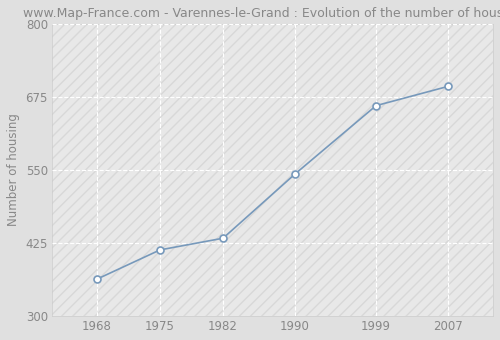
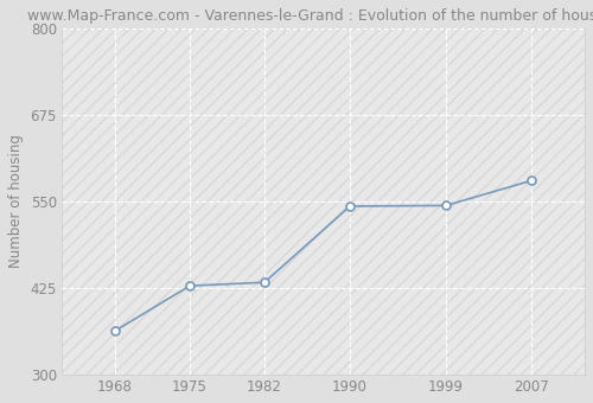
1975: 413 -> 428
1999: 660 -> 544
2007: 693 -> 580
